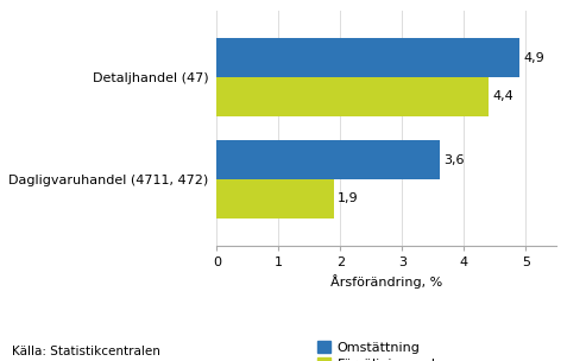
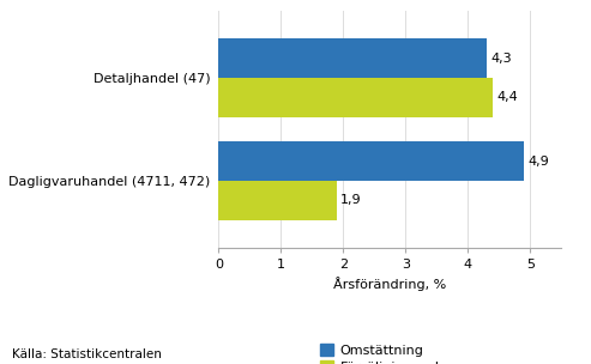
Omstättning/Detaljhandel (47): 4,9 -> 4,3
Omstättning/Dagligvaruhandel (4711, 472): 3,6 -> 4,9
